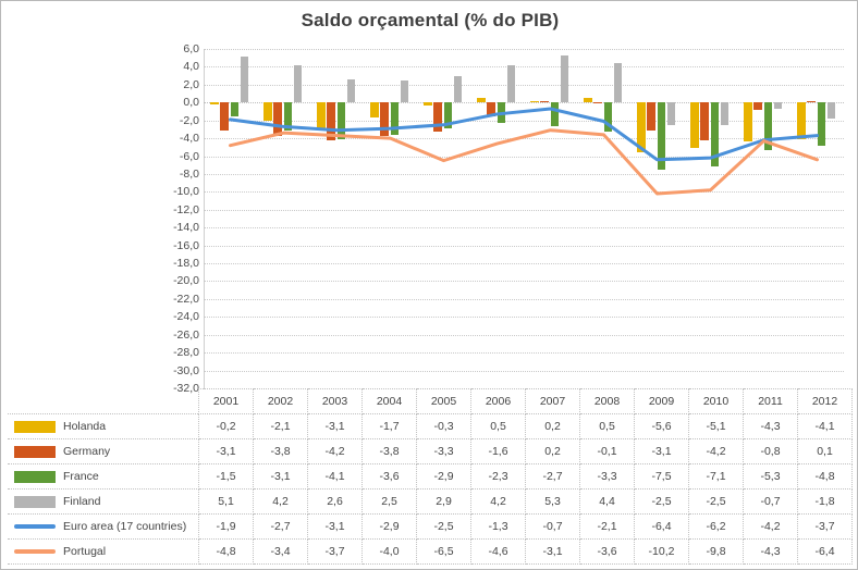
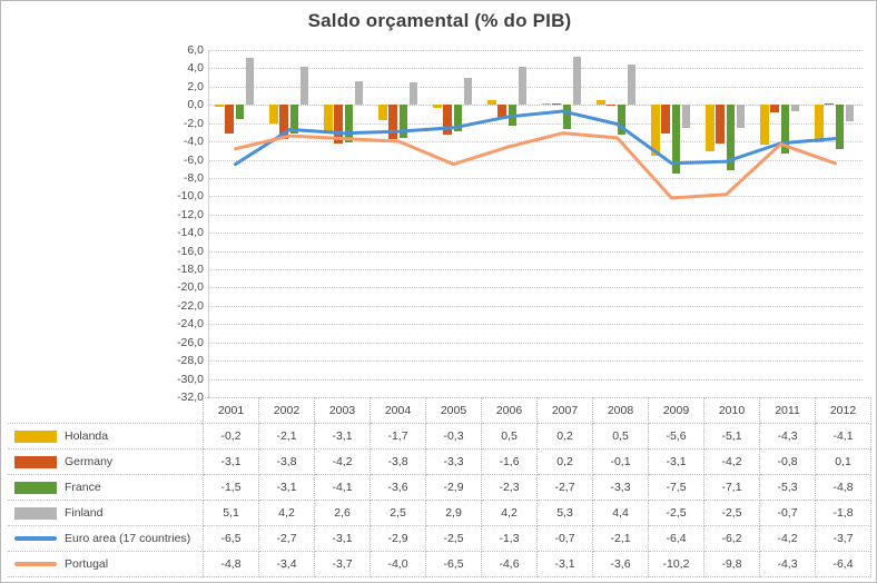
Euro area (17 countries)/2001: -1,9 -> -6,5
